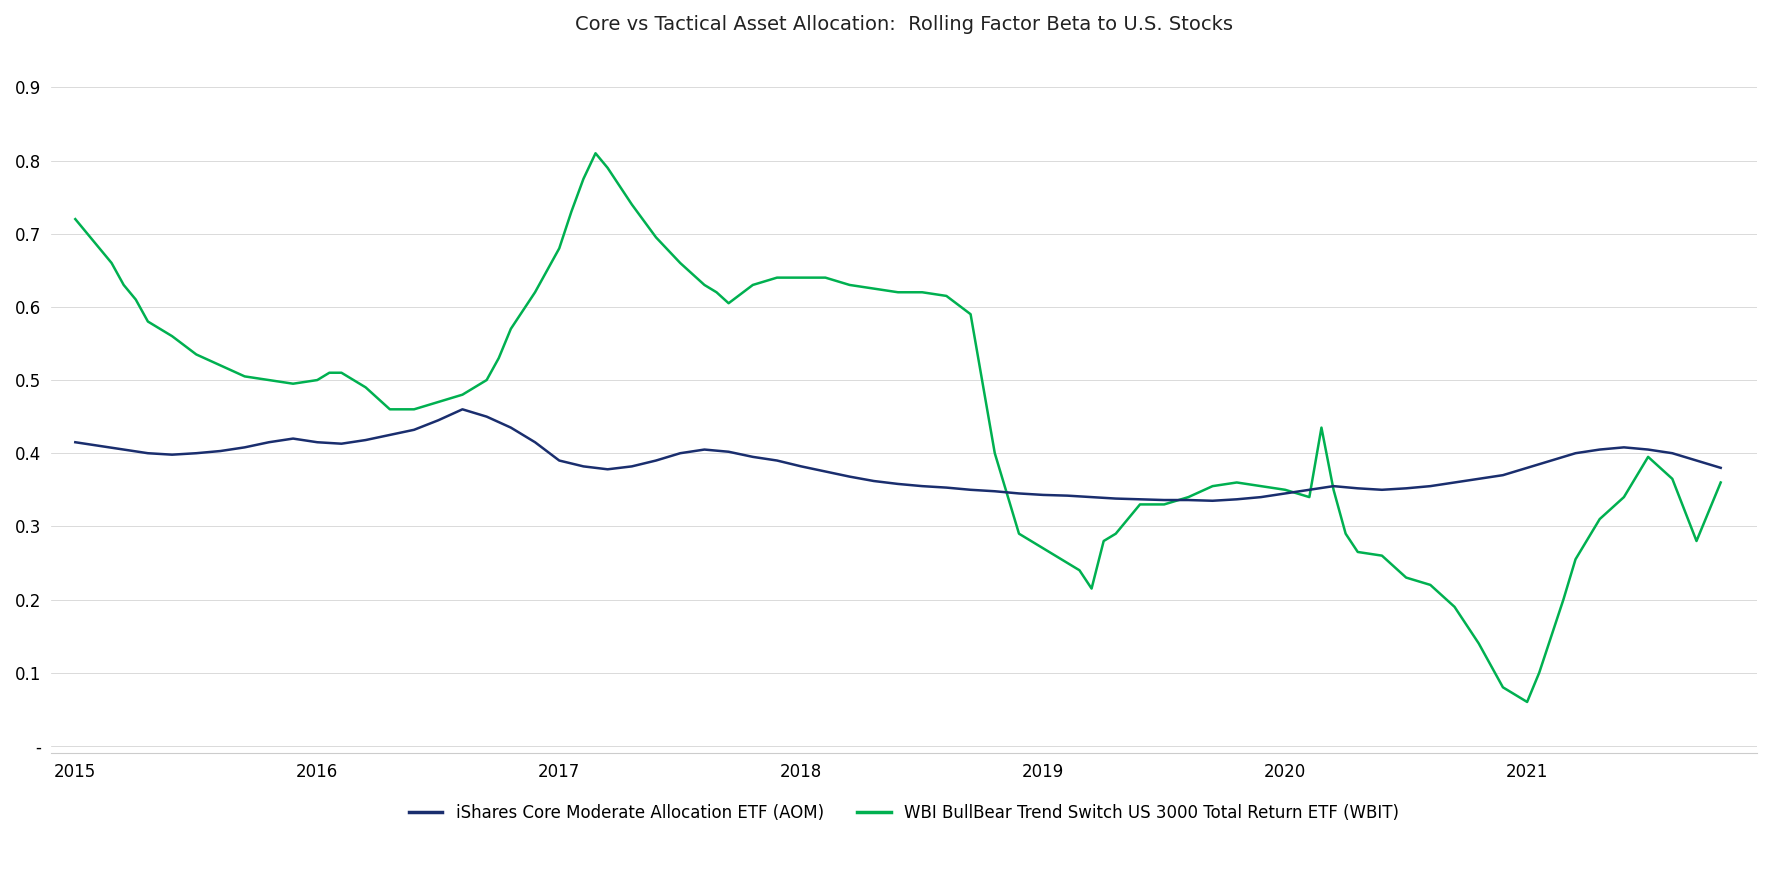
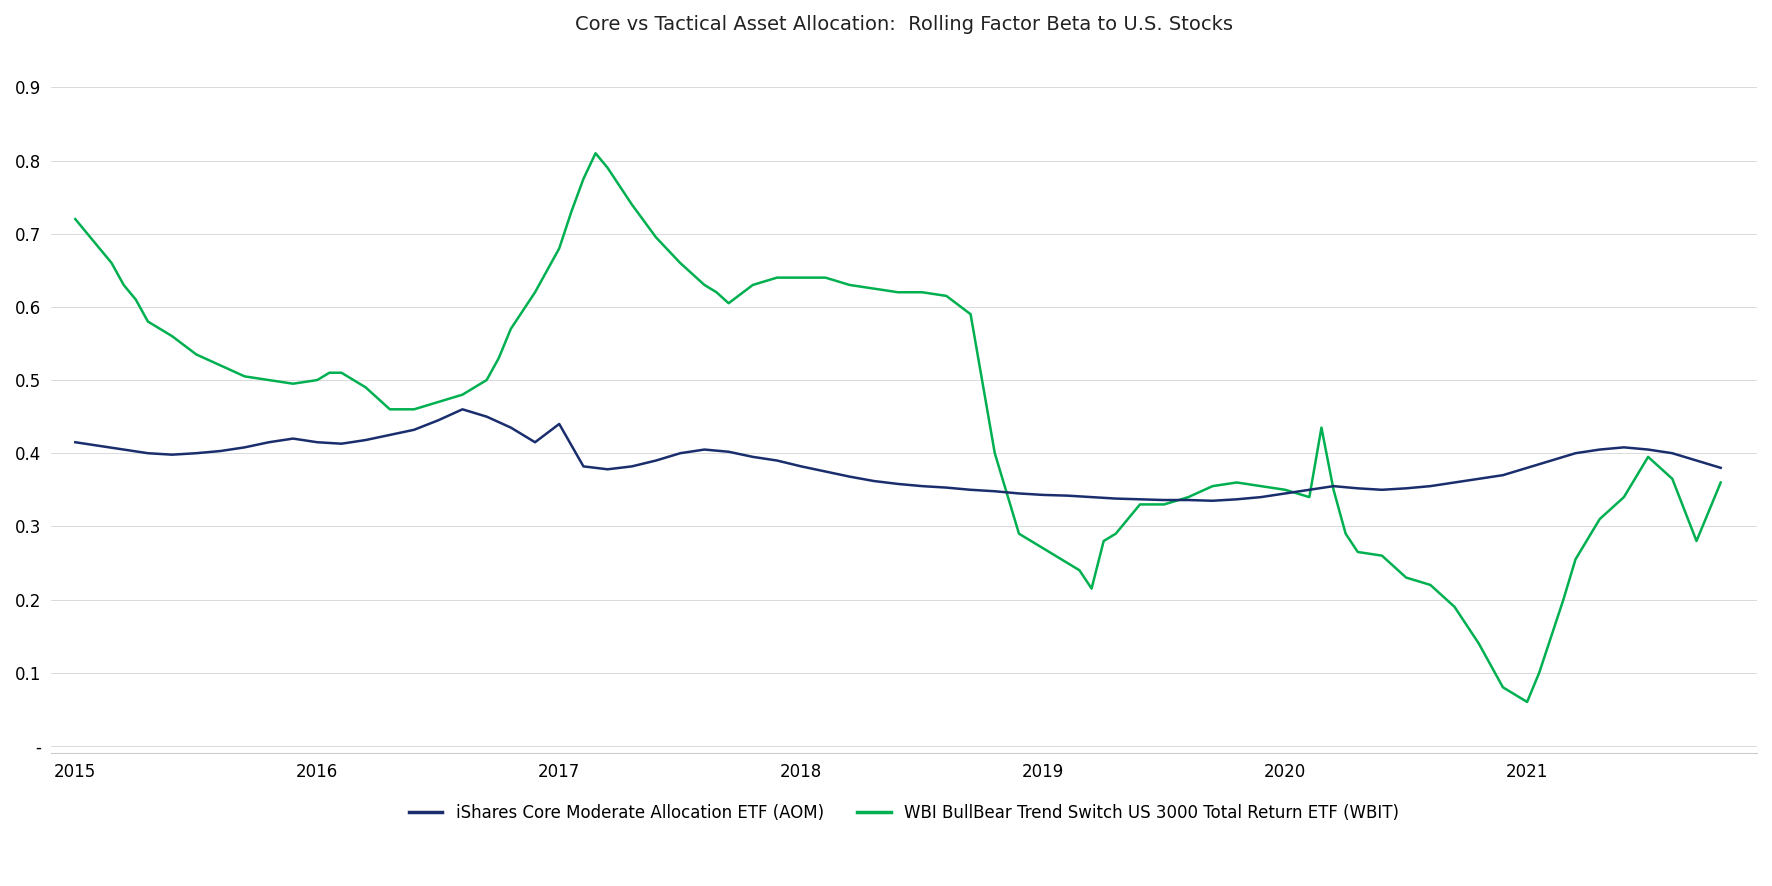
iShares Core Moderate Allocation ETF (AOM)/2017: 0.390 -> 0.440
